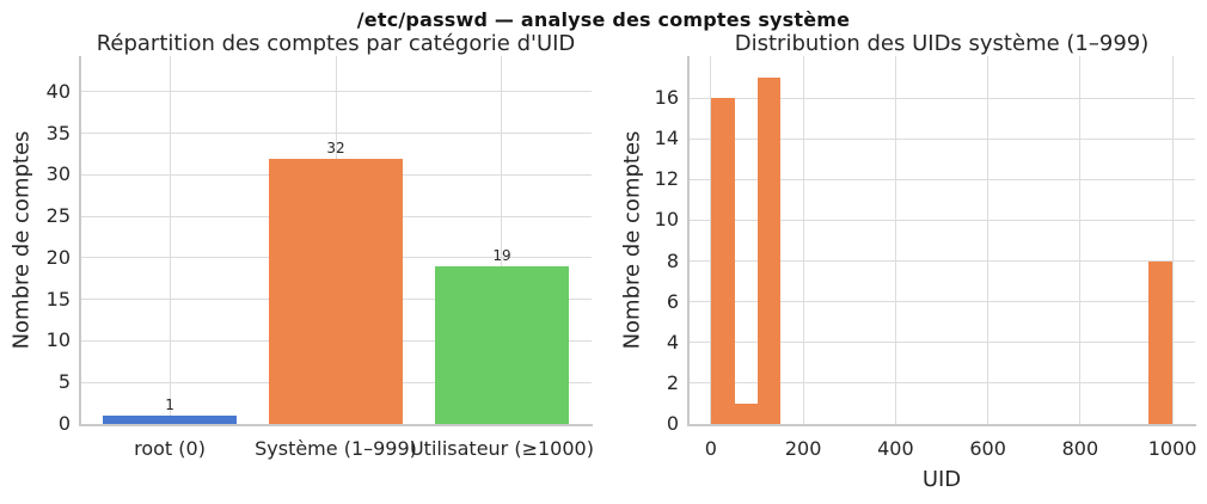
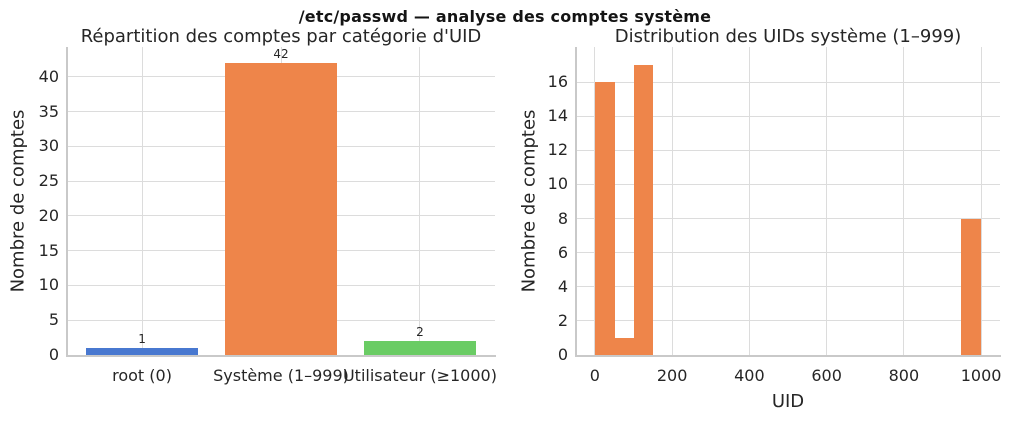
Répartition des comptes par catégorie d'UID/Système (1–999): 32 -> 42
Répartition des comptes par catégorie d'UID/Utilisateur (≥1000): 19 -> 2
